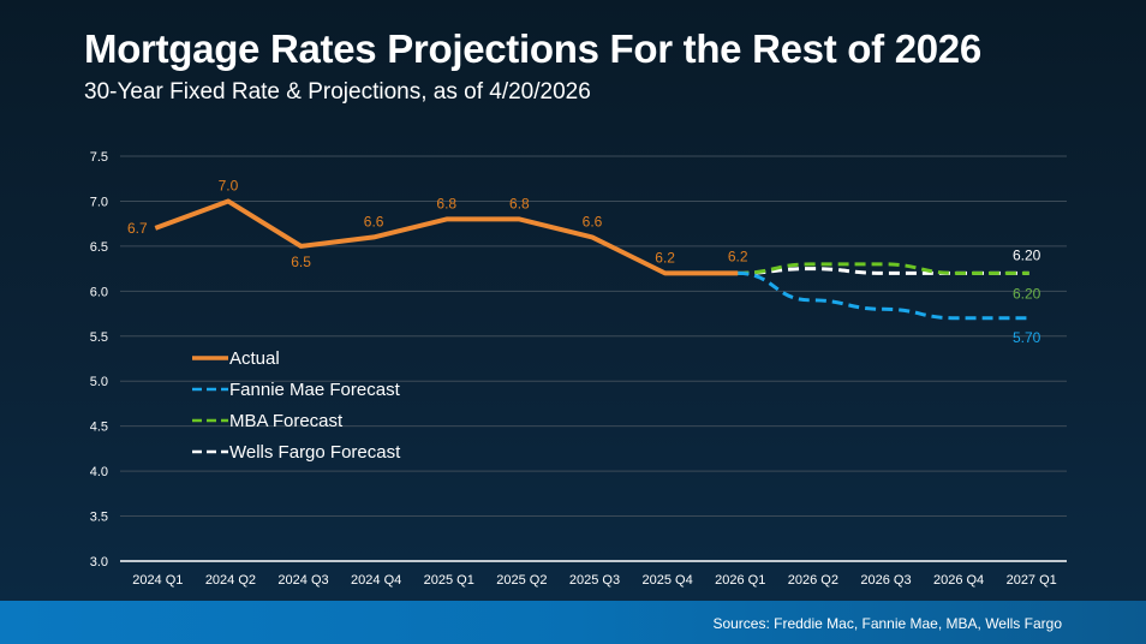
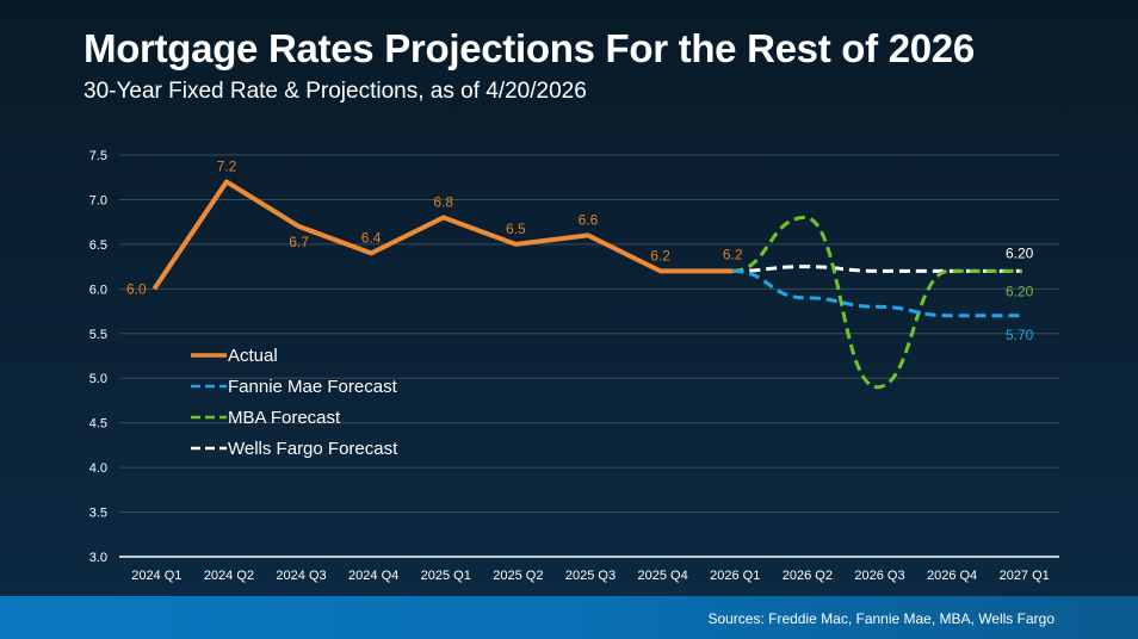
Actual/2024 Q1: 6.7 -> 6.0
Actual/2024 Q2: 7.0 -> 7.2
Actual/2024 Q3: 6.5 -> 6.7
Actual/2024 Q4: 6.6 -> 6.4
Actual/2025 Q2: 6.8 -> 6.5
MBA Forecast/2026 Q2: 6.3 -> 6.8
MBA Forecast/2026 Q3: 6.3 -> 4.9
